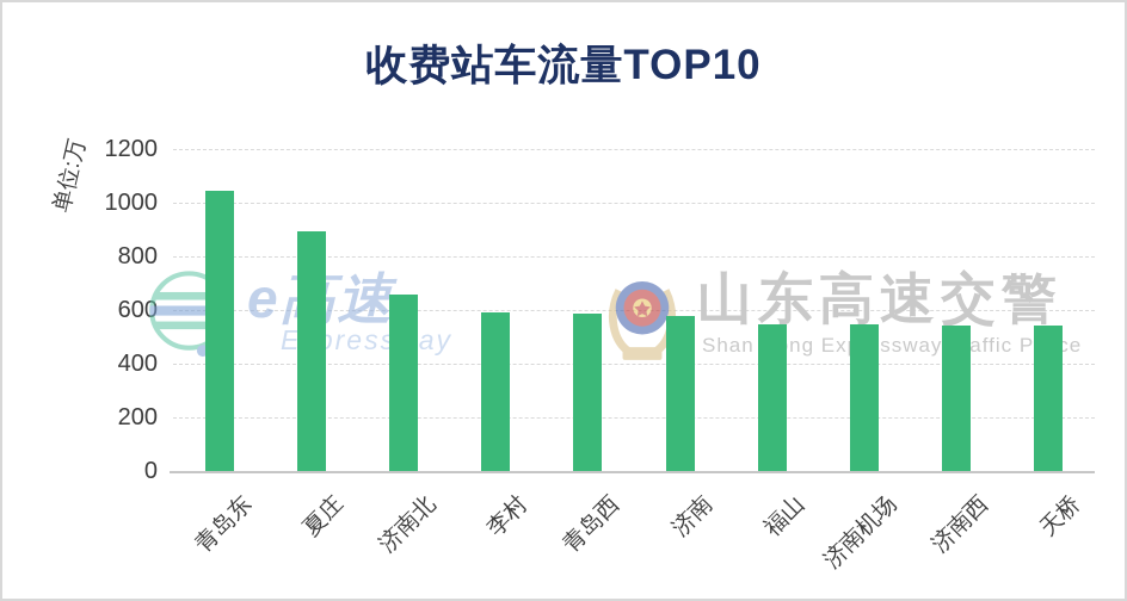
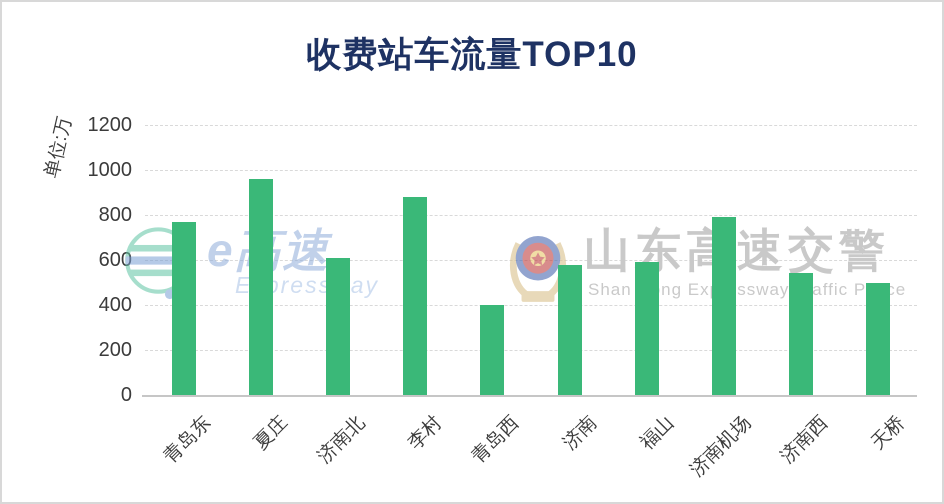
青岛东: 1040 -> 770
夏庄: 900 -> 960
济南北: 660 -> 610
李村: 590 -> 880
青岛西: 580 -> 400
福山: 550 -> 590
济南机场: 540 -> 790
天桥: 540 -> 500
